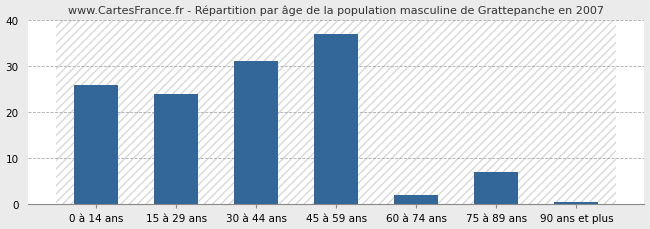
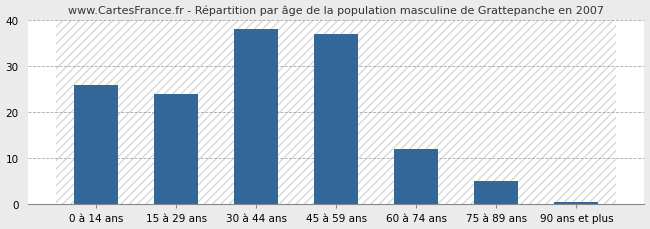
30 à 44 ans: 31.0 -> 38.0
60 à 74 ans: 2.0 -> 12.0
75 à 89 ans: 7.0 -> 5.0
